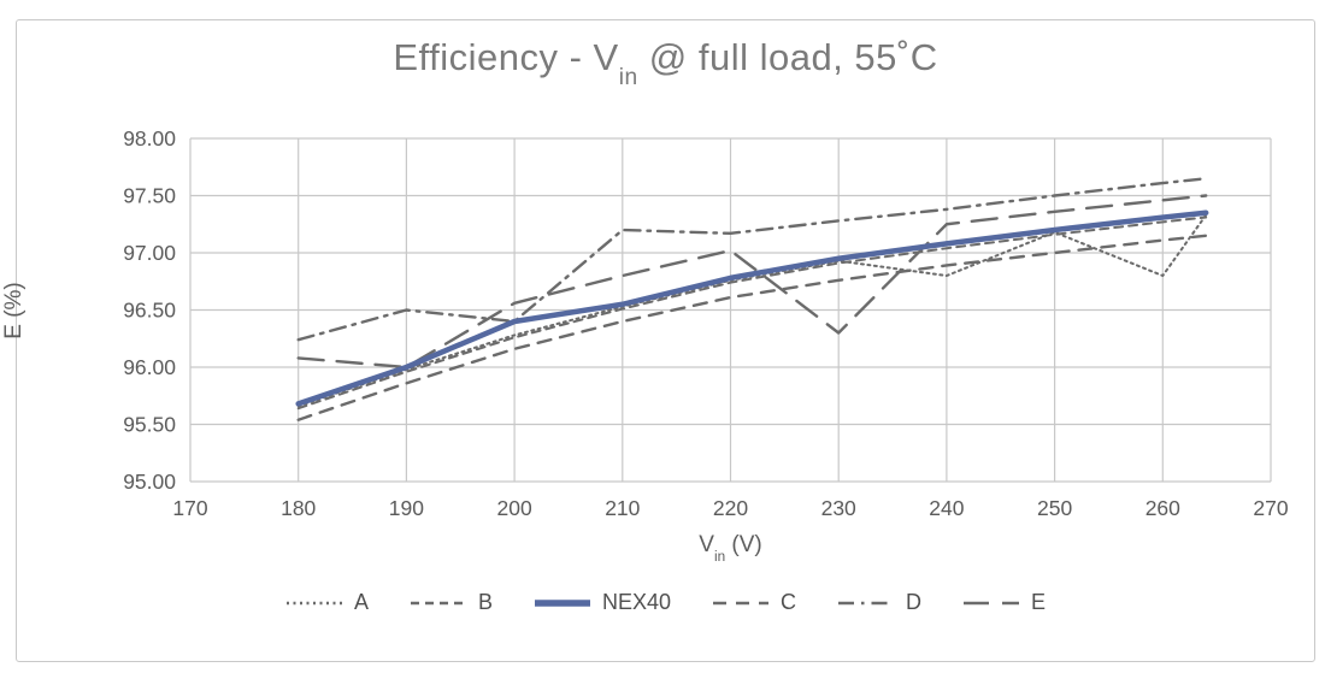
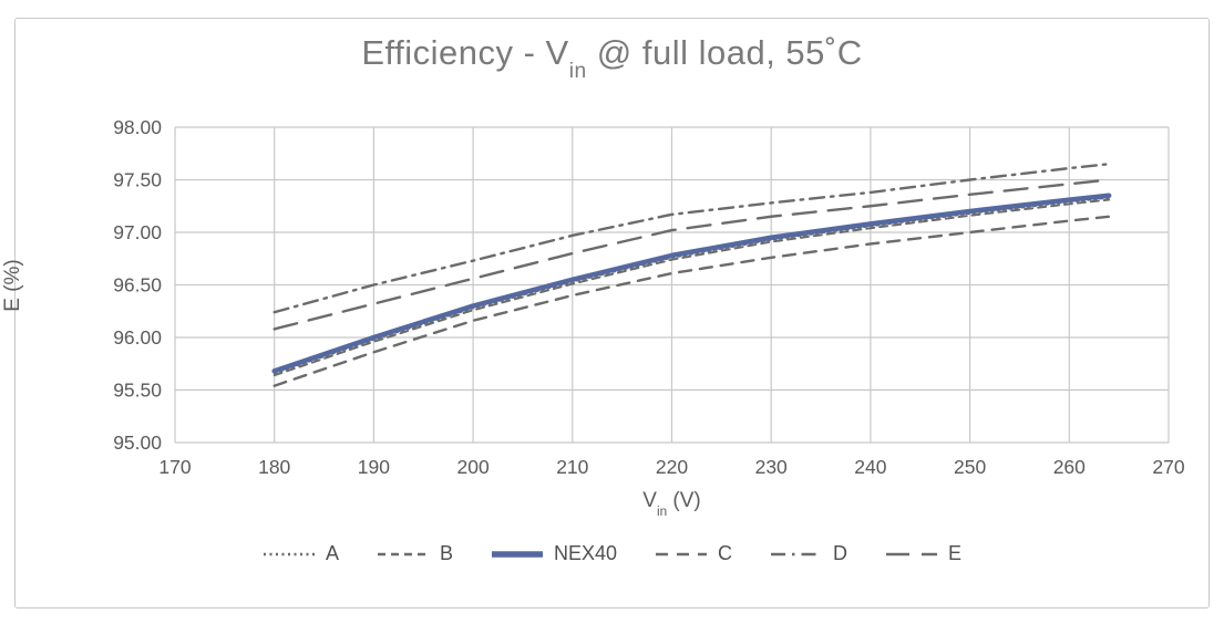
E/190: 96.0 -> 96.3
NEX40/200: 96.4 -> 96.3
D/200: 96.4 -> 96.7
D/210: 97.2 -> 97.0
E/230: 96.3 -> 97.2
A/240: 96.8 -> 97.1
A/260: 96.8 -> 97.3
